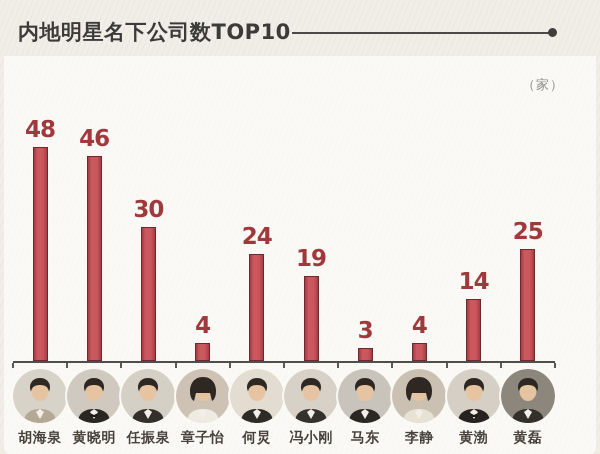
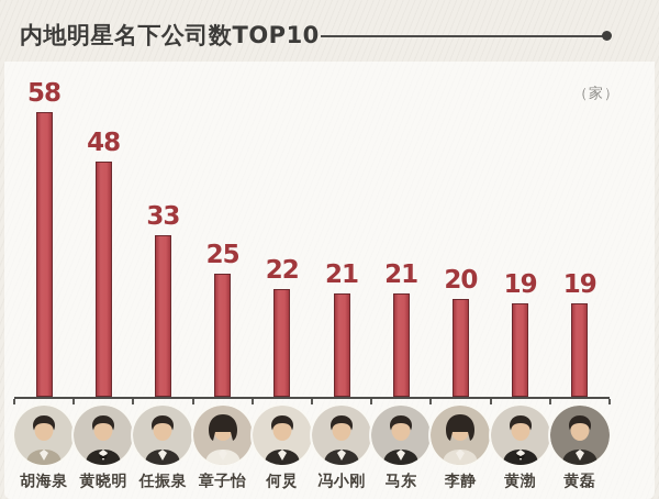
胡海泉: 48 -> 58
黄晓明: 46 -> 48
任振泉: 30 -> 33
章子怡: 4 -> 25
何炅: 24 -> 22
冯小刚: 19 -> 21
马东: 3 -> 21
李静: 4 -> 20
黄渤: 14 -> 19
黄磊: 25 -> 19
